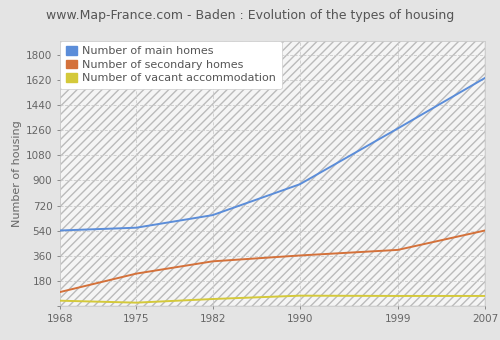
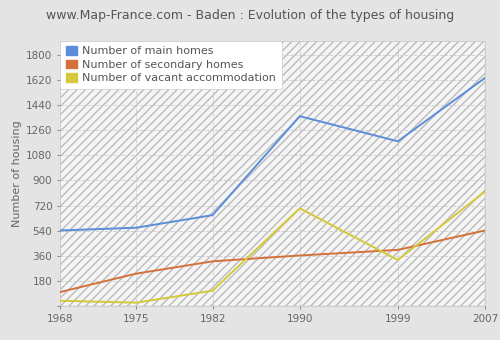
Number of vacant accommodation/1982: 50 -> 110
Number of main homes/1990: 870 -> 1360
Number of vacant accommodation/1990: 70 -> 700
Number of main homes/1999: 1270 -> 1180
Number of vacant accommodation/1999: 70 -> 330
Number of vacant accommodation/2007: 70 -> 820
